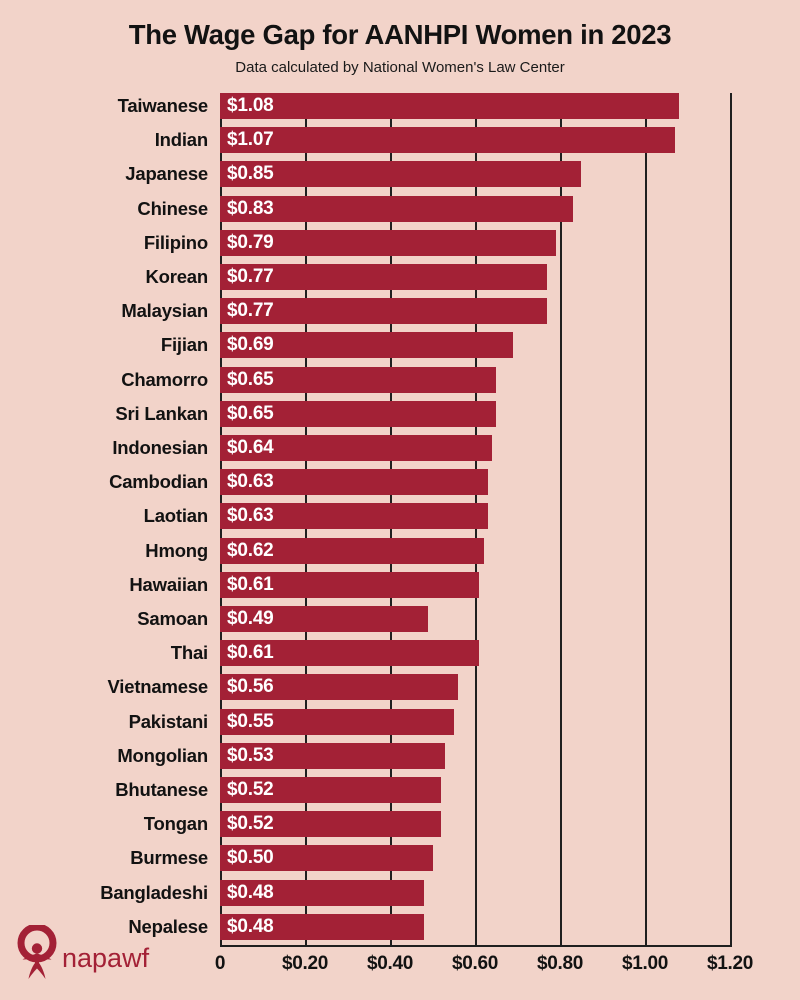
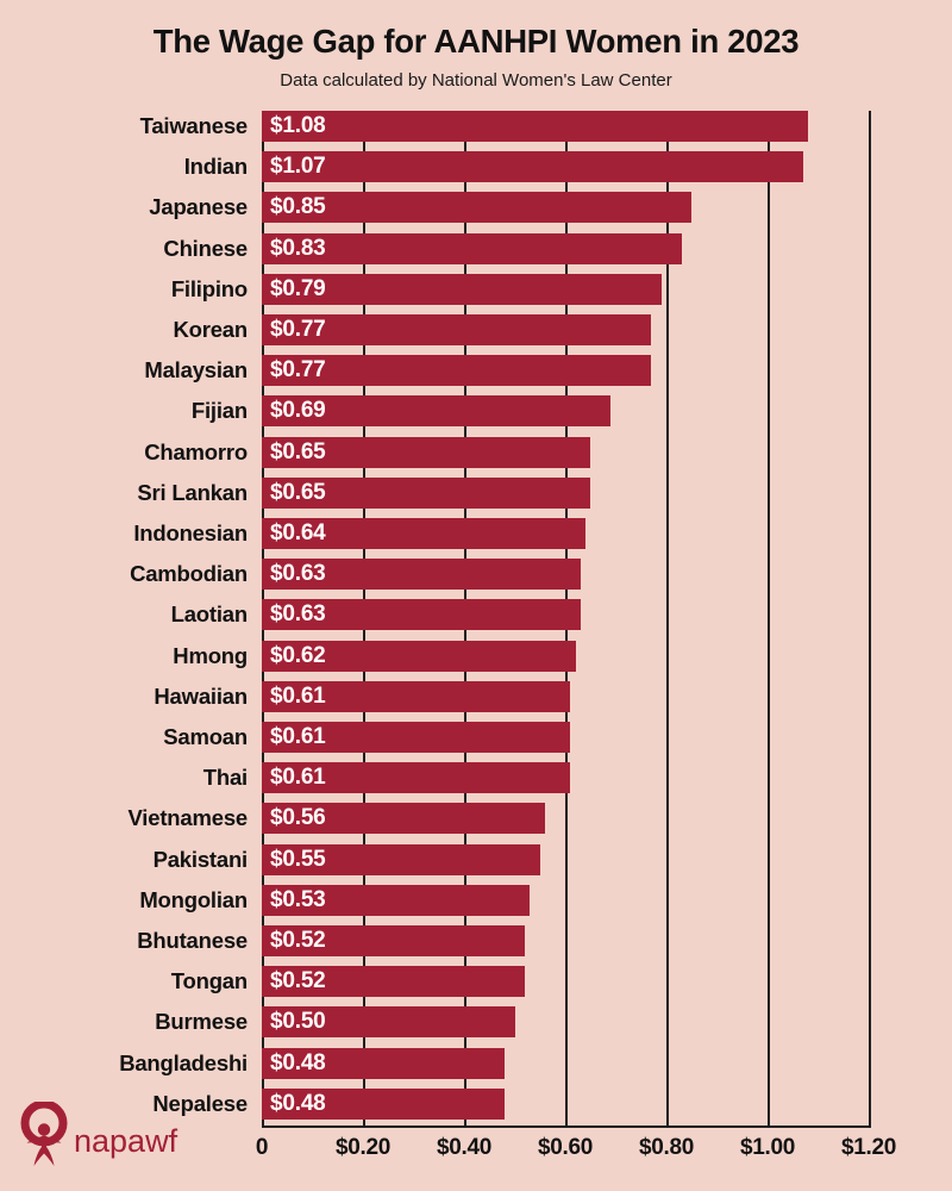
Samoan: $0.49 -> $0.61
